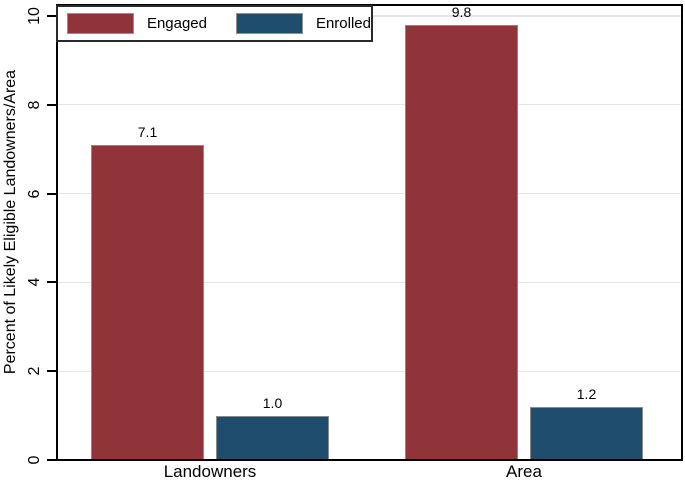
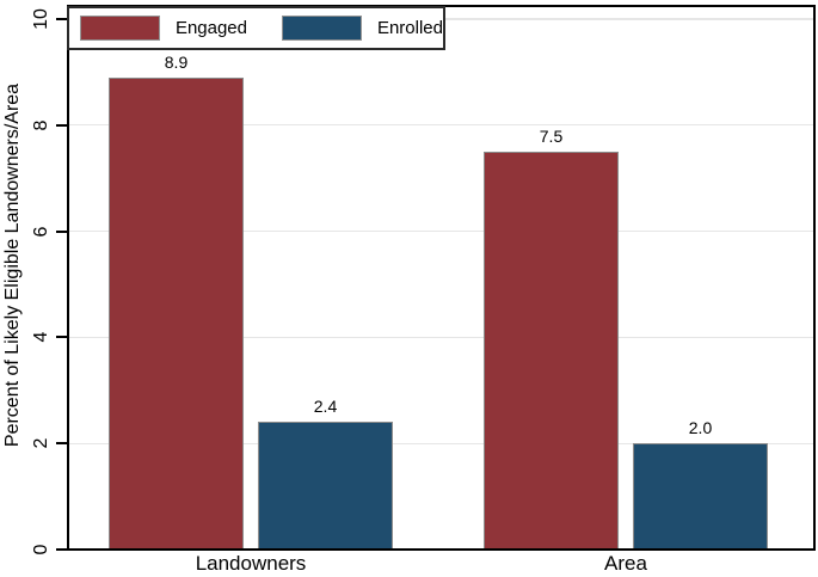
Engaged/Landowners: 7.1 -> 8.9
Enrolled/Landowners: 1.0 -> 2.4
Engaged/Area: 9.8 -> 7.5
Enrolled/Area: 1.2 -> 2.0
